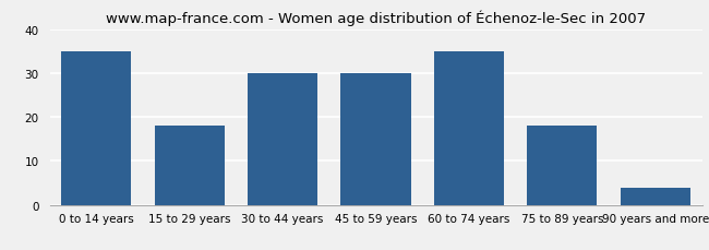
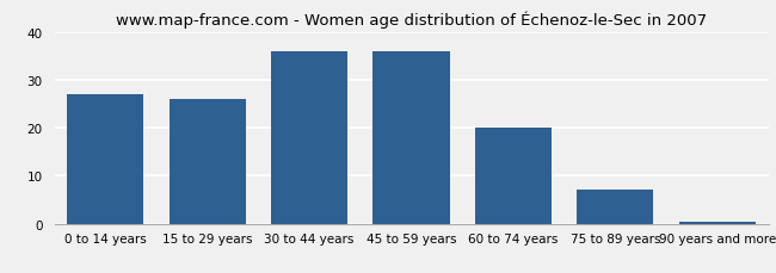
0 to 14 years: 35.0 -> 27.0
15 to 29 years: 18.0 -> 26.0
30 to 44 years: 30.0 -> 36.0
45 to 59 years: 30.0 -> 36.0
60 to 74 years: 35.0 -> 20.0
75 to 89 years: 18.0 -> 7.0
90 years and more: 4.0 -> 0.4
